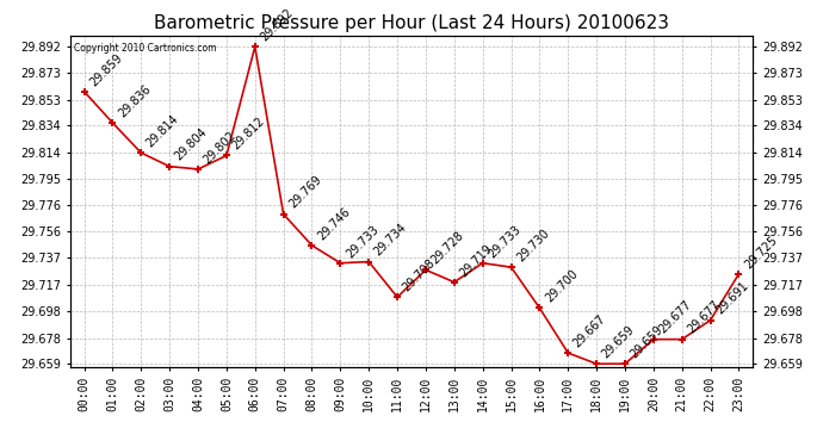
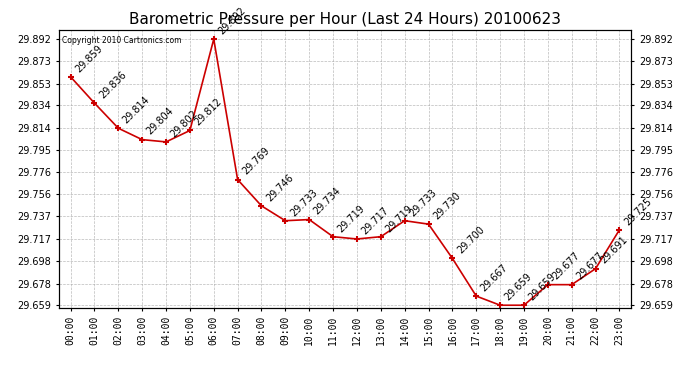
11:00: 29.708 -> 29.719
12:00: 29.728 -> 29.717
